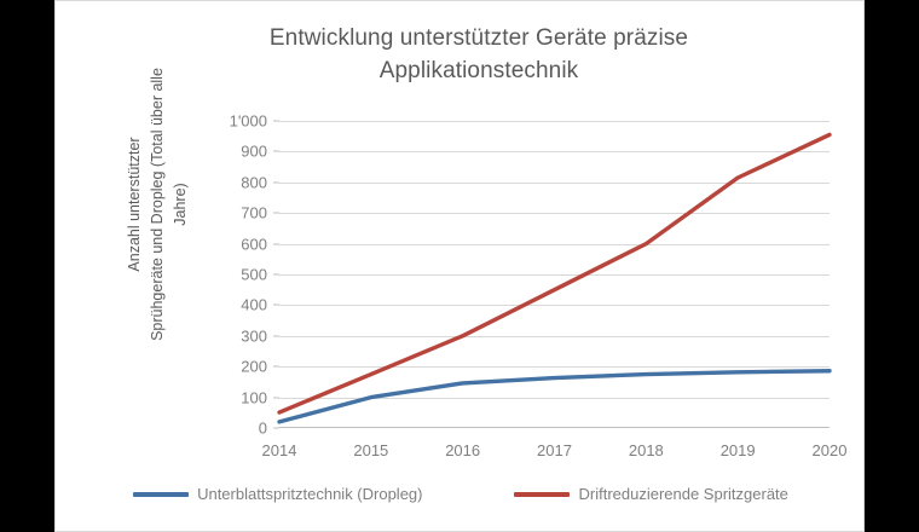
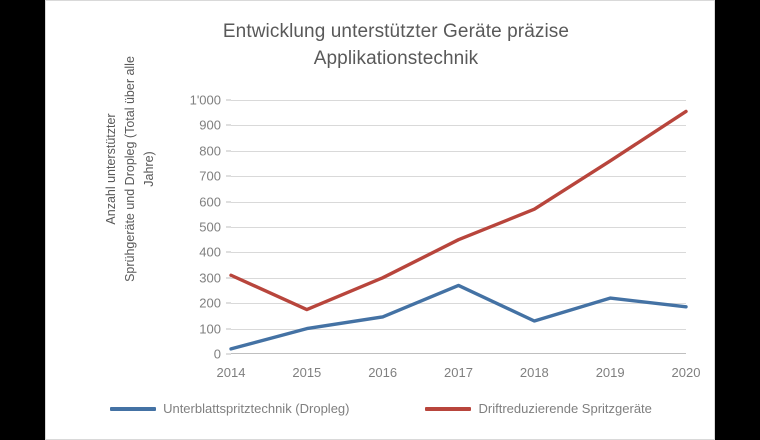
Driftreduzierende Spritzgeräte/2014: 50 -> 310
Unterblattspritztechnik (Dropleg)/2017: 160 -> 270
Unterblattspritztechnik (Dropleg)/2018: 180 -> 130
Driftreduzierende Spritzgeräte/2018: 600 -> 570
Unterblattspritztechnik (Dropleg)/2019: 180 -> 220
Driftreduzierende Spritzgeräte/2019: 820 -> 760
